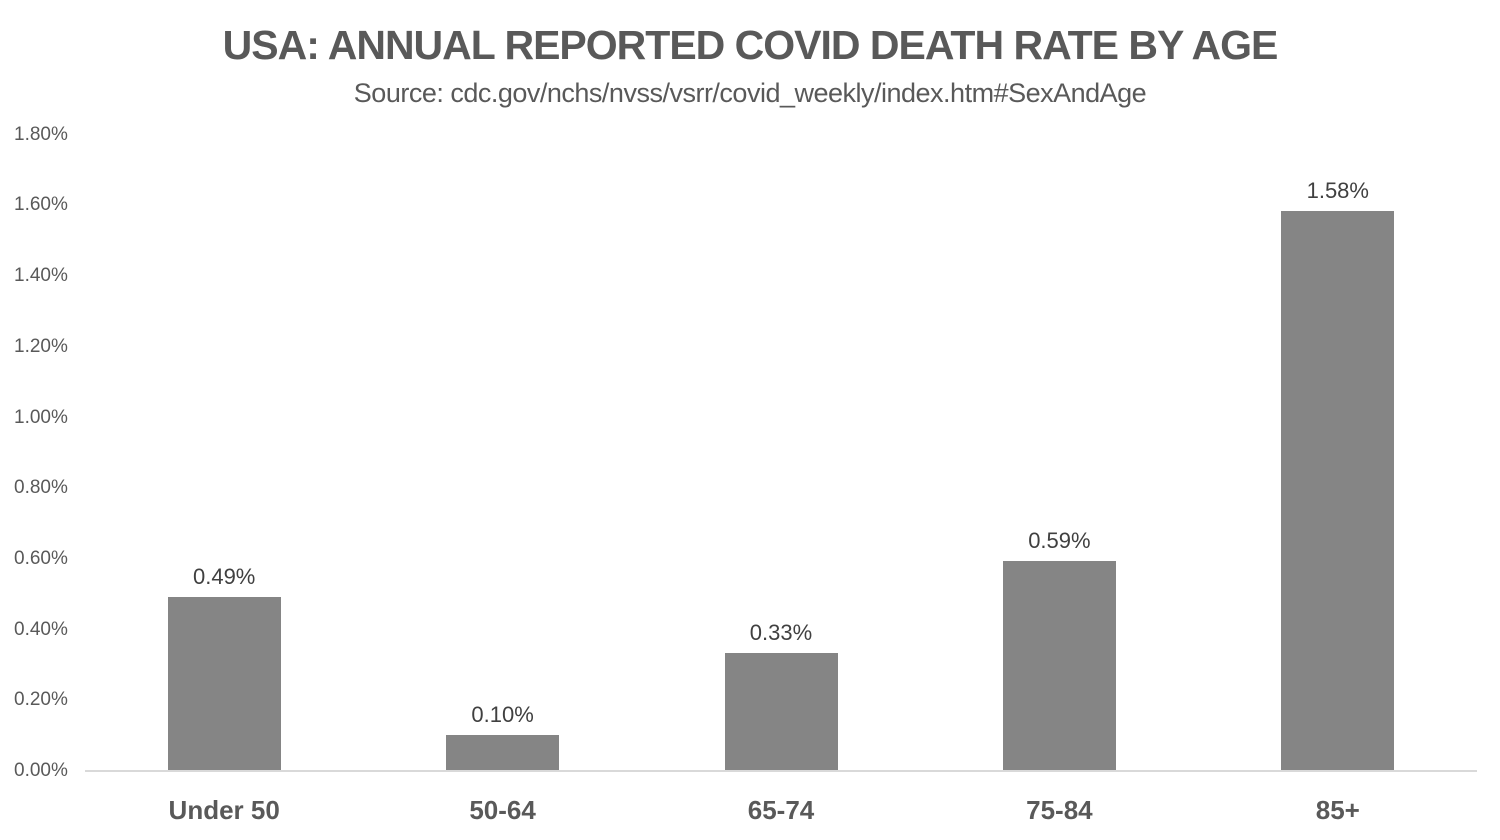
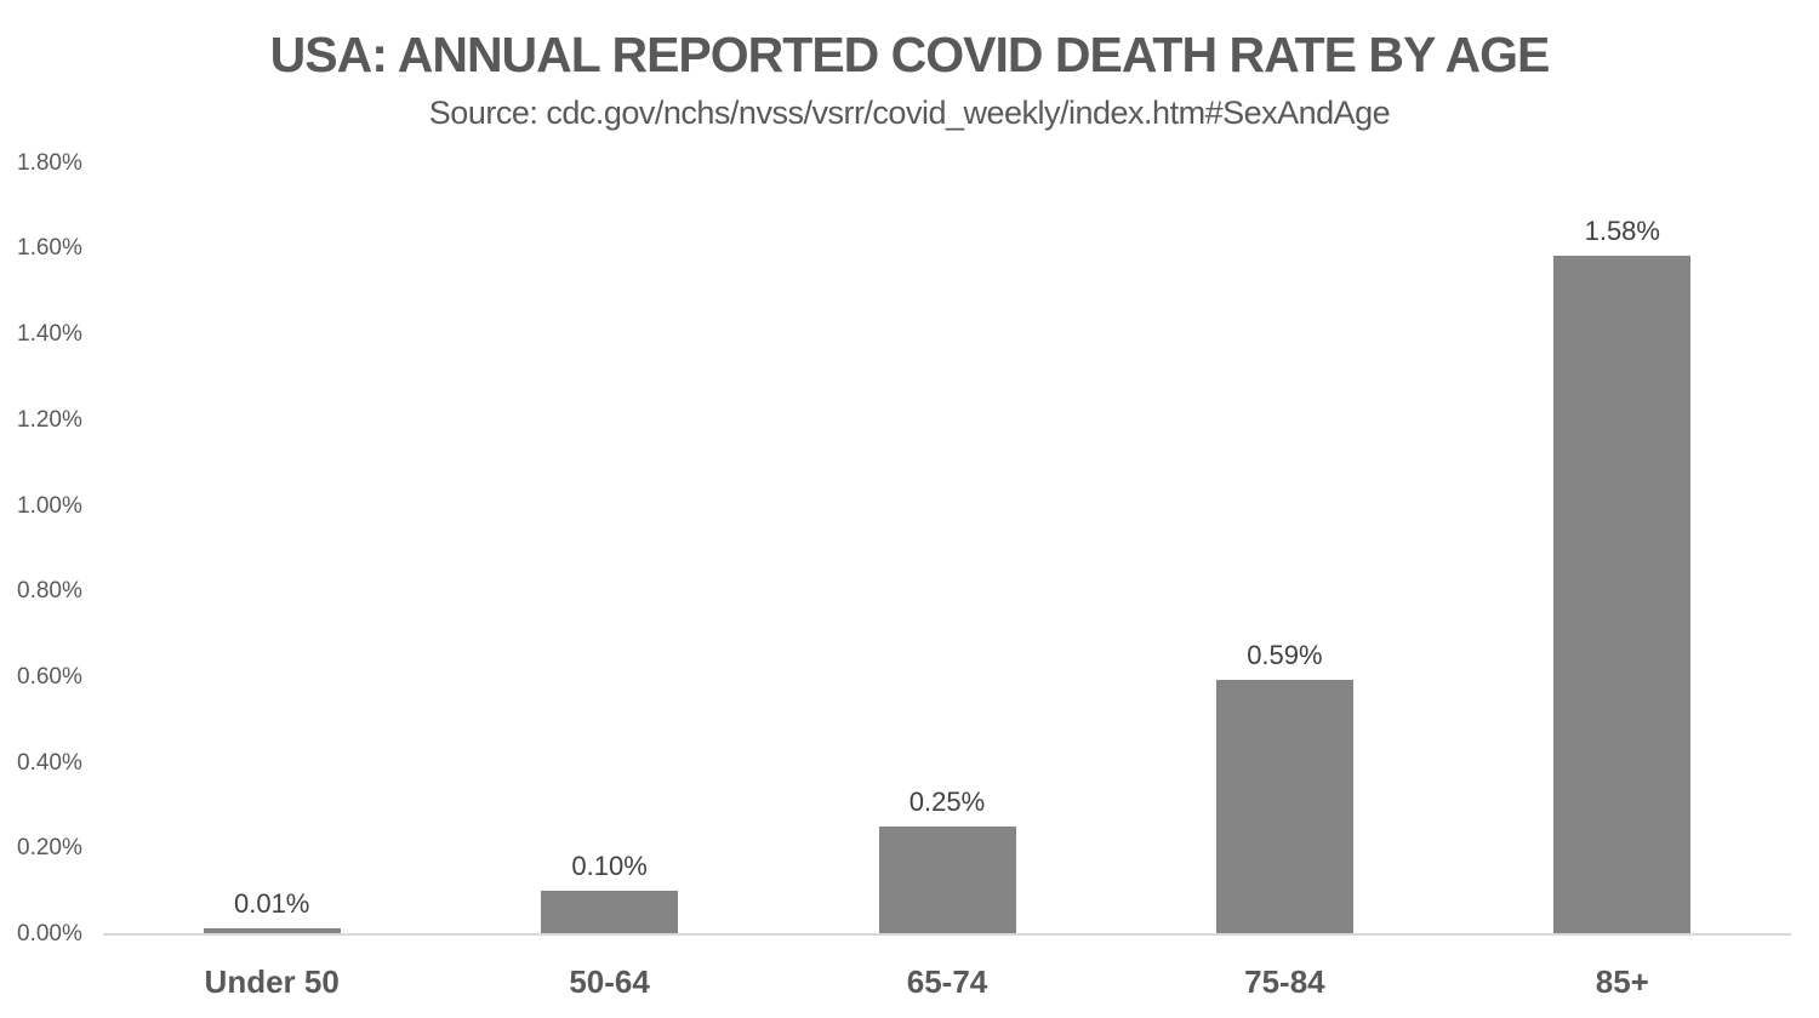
Under 50: 0.49% -> 0.01%
65-74: 0.33% -> 0.25%
